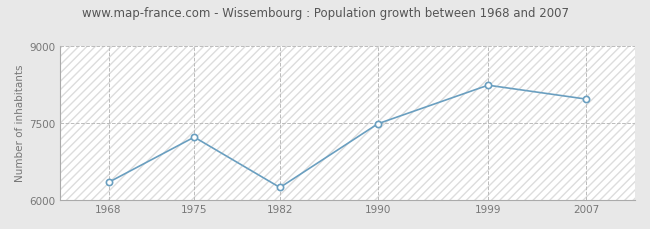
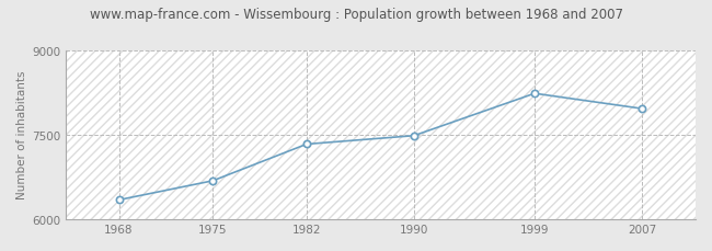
1975: 7220 -> 6680
1982: 6240 -> 7330
